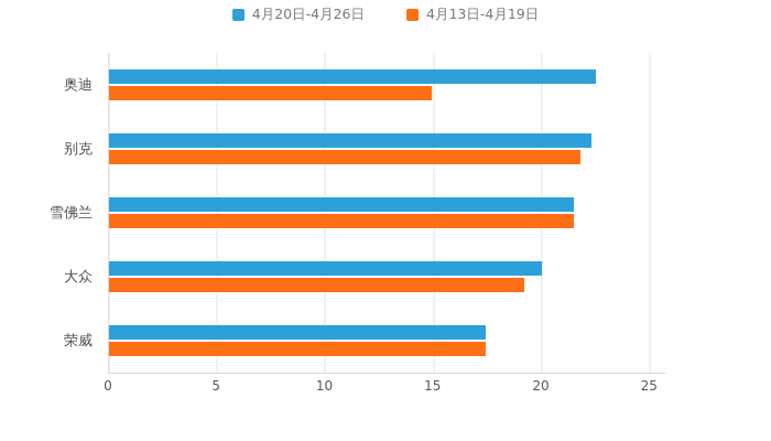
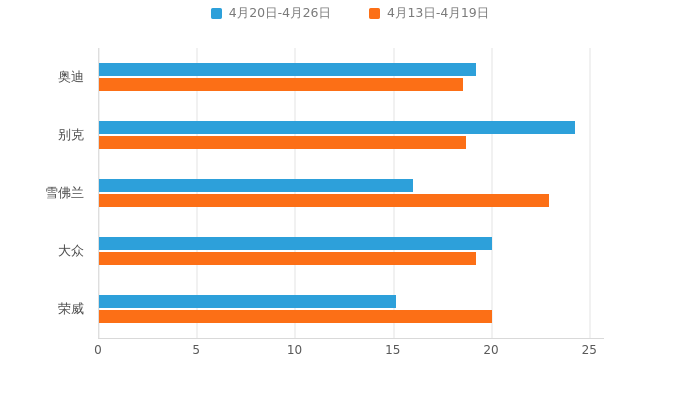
4月20日-4月26日/奥迪: 22.5 -> 19.2
4月13日-4月19日/奥迪: 14.9 -> 18.5
4月20日-4月26日/别克: 22.3 -> 24.2
4月13日-4月19日/别克: 21.8 -> 18.7
4月20日-4月26日/雪佛兰: 21.5 -> 16.0
4月13日-4月19日/雪佛兰: 21.5 -> 22.9
4月20日-4月26日/荣威: 17.4 -> 15.1
4月13日-4月19日/荣威: 17.4 -> 20.0
